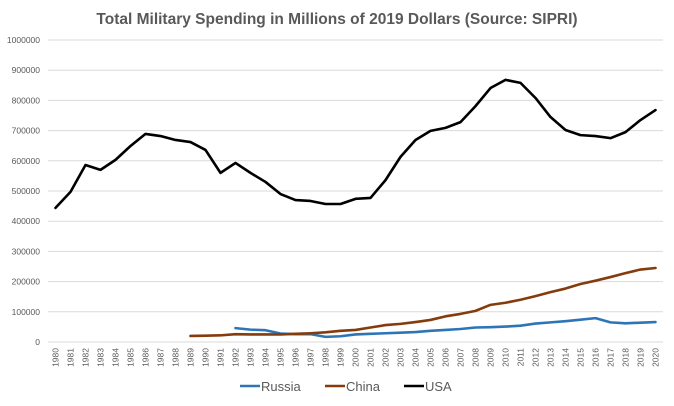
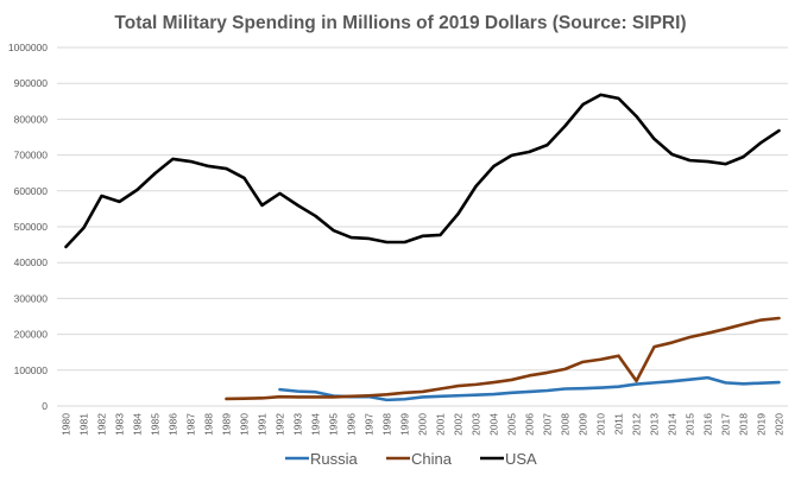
China/2012: 150000 -> 70000
